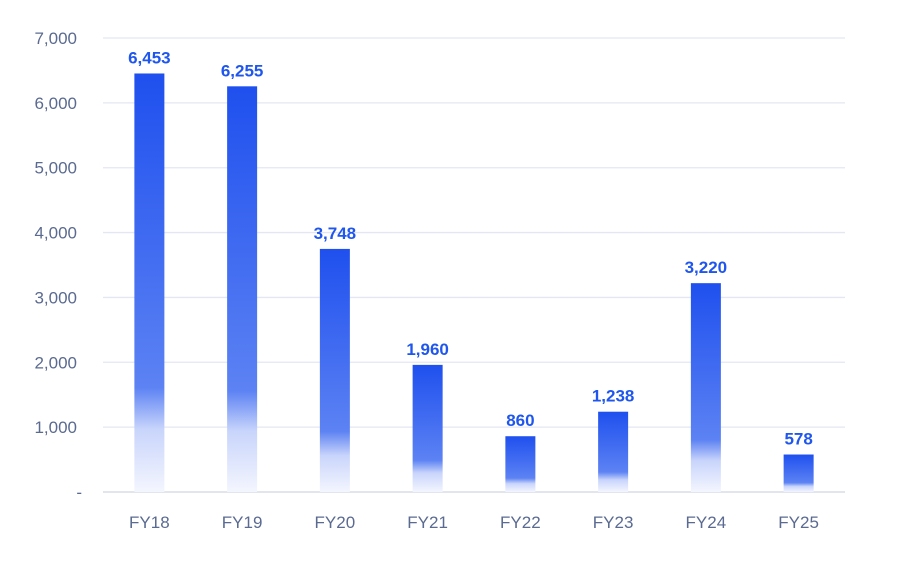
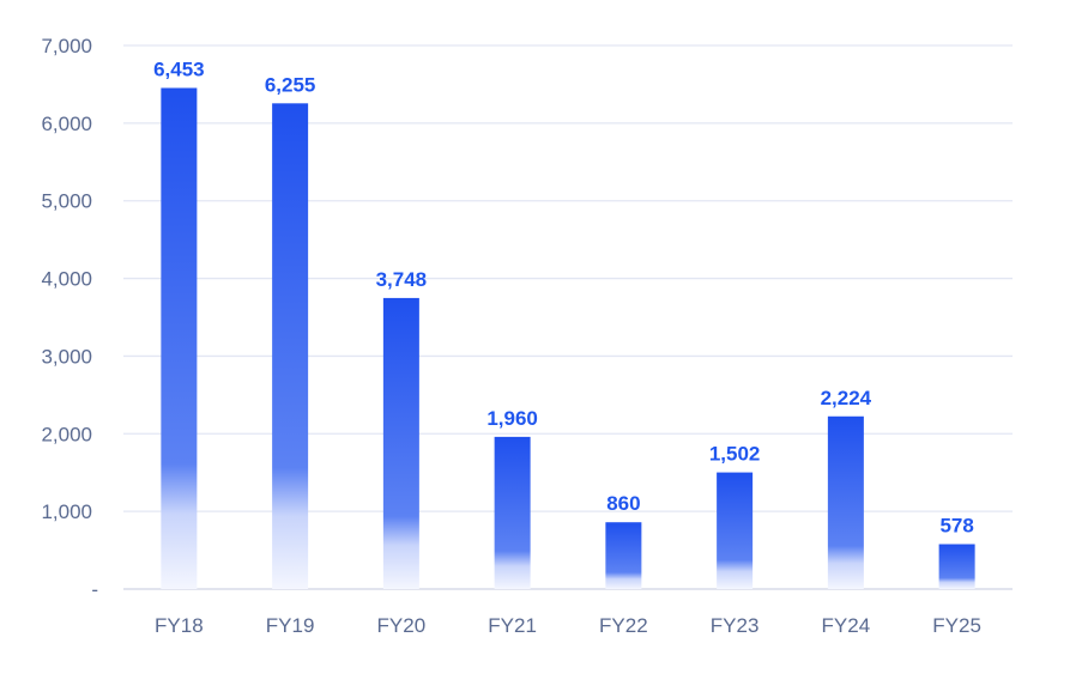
FY23: 1,238 -> 1,502
FY24: 3,220 -> 2,224
